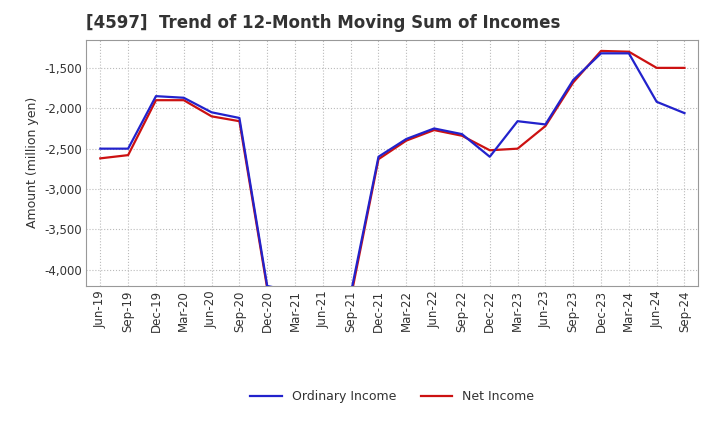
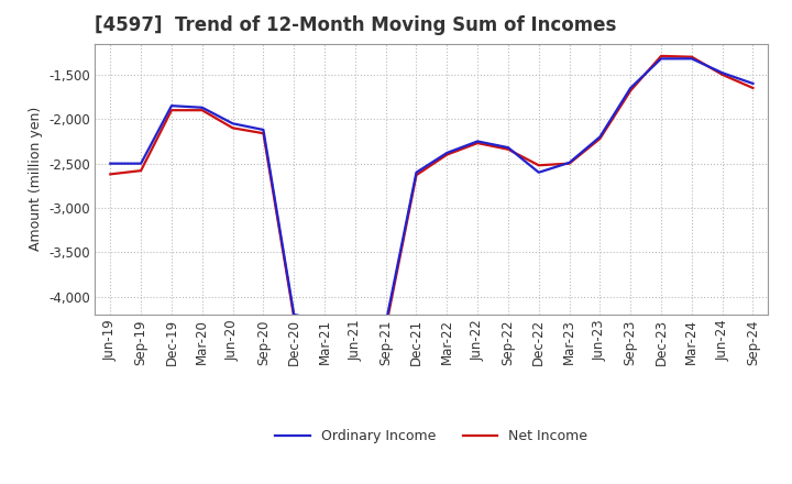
Ordinary Income/Mar-23: -2,160 -> -2,490
Ordinary Income/Jun-24: -1,920 -> -1,480
Ordinary Income/Sep-24: -2,060 -> -1,600
Net Income/Sep-24: -1,500 -> -1,650
